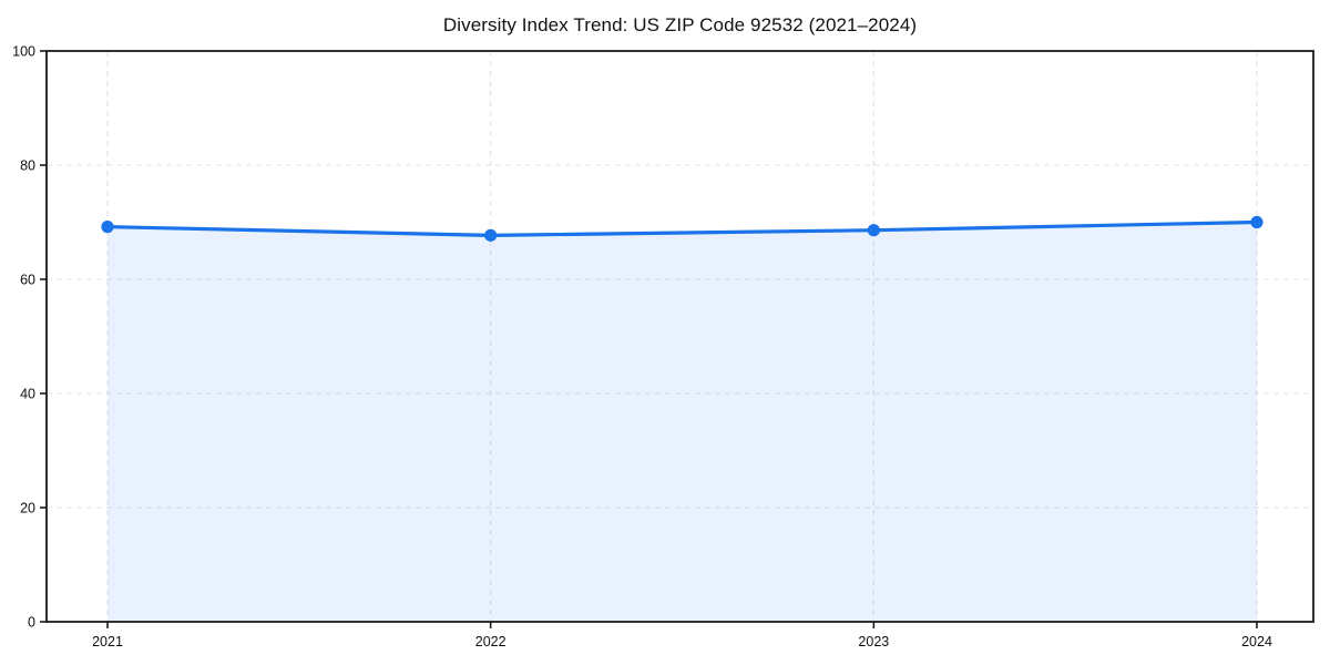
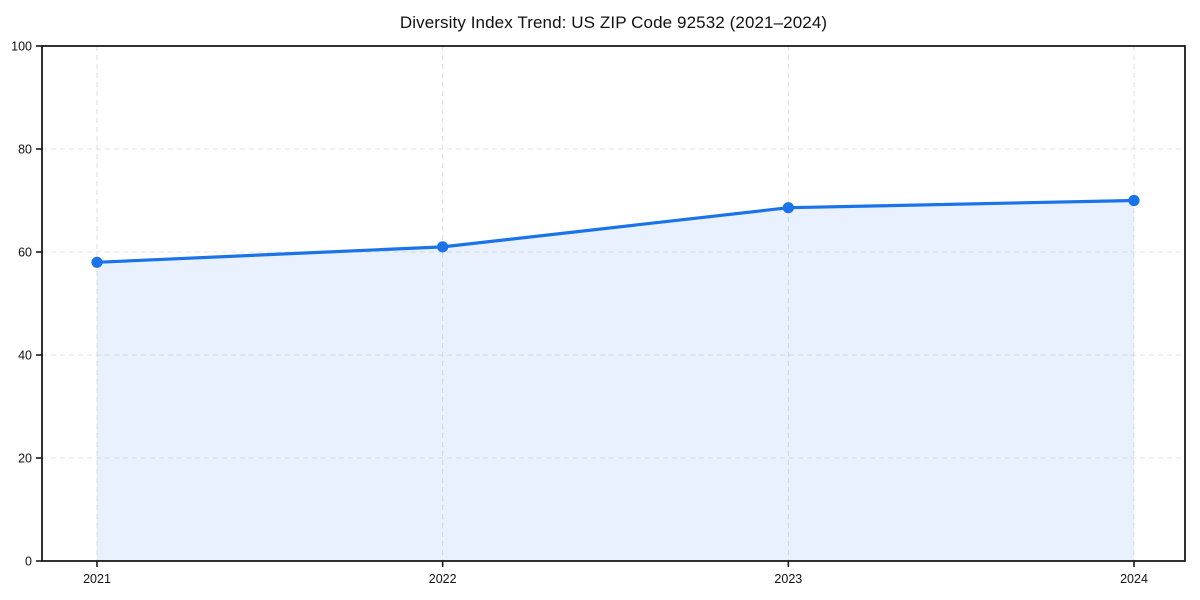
2021: 69 -> 58
2022: 68 -> 61
